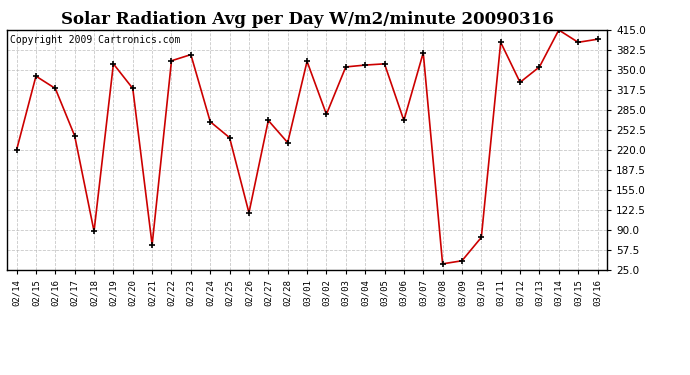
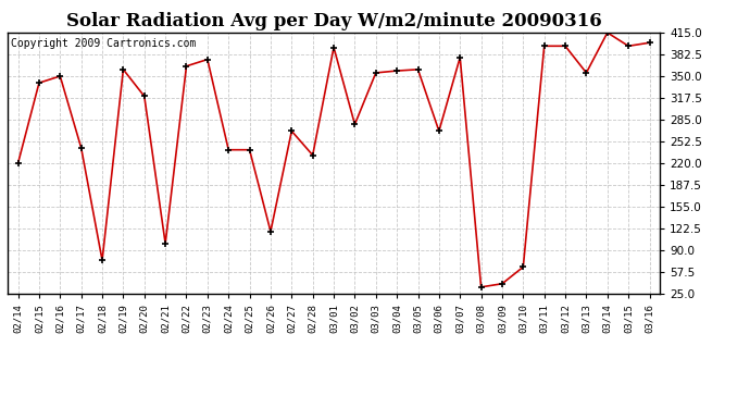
02/16: 320 -> 350
02/18: 88 -> 75
02/21: 66 -> 100
02/24: 266 -> 240
03/01: 364 -> 393
03/10: 78 -> 65
03/12: 330 -> 395
